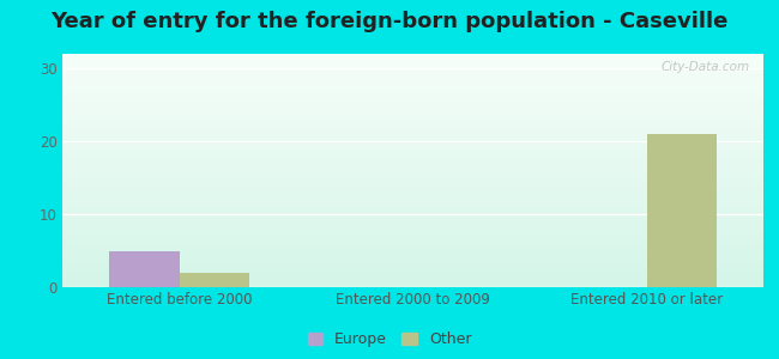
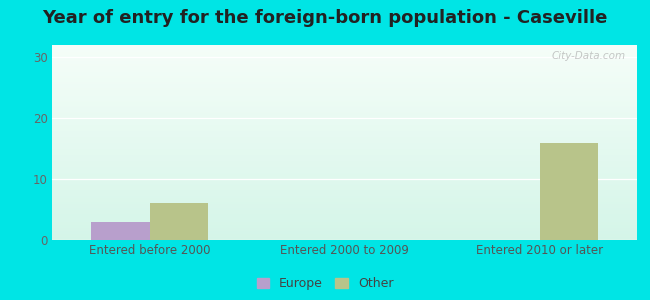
Europe/Entered before 2000: 5 -> 3
Other/Entered before 2000: 2 -> 6
Other/Entered 2010 or later: 21 -> 16
